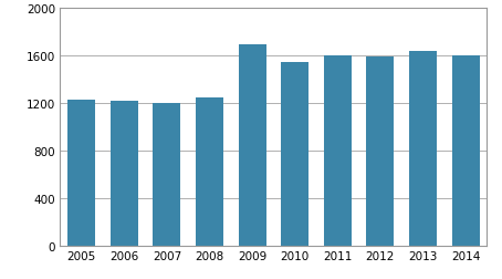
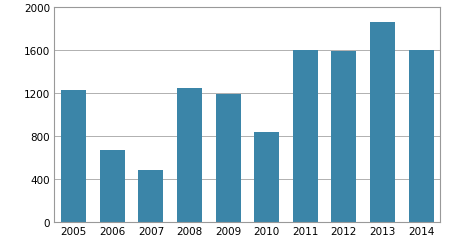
2006: 1210 -> 670
2007: 1200 -> 480
2009: 1690 -> 1190
2010: 1540 -> 830
2013: 1640 -> 1860
